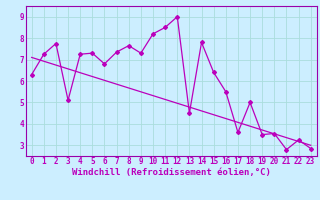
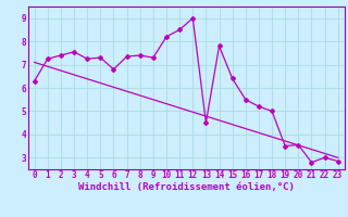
2: 7.75 -> 7.40
3: 5.10 -> 7.55
8: 7.65 -> 7.40
17: 3.60 -> 5.20
22: 3.25 -> 3.00
